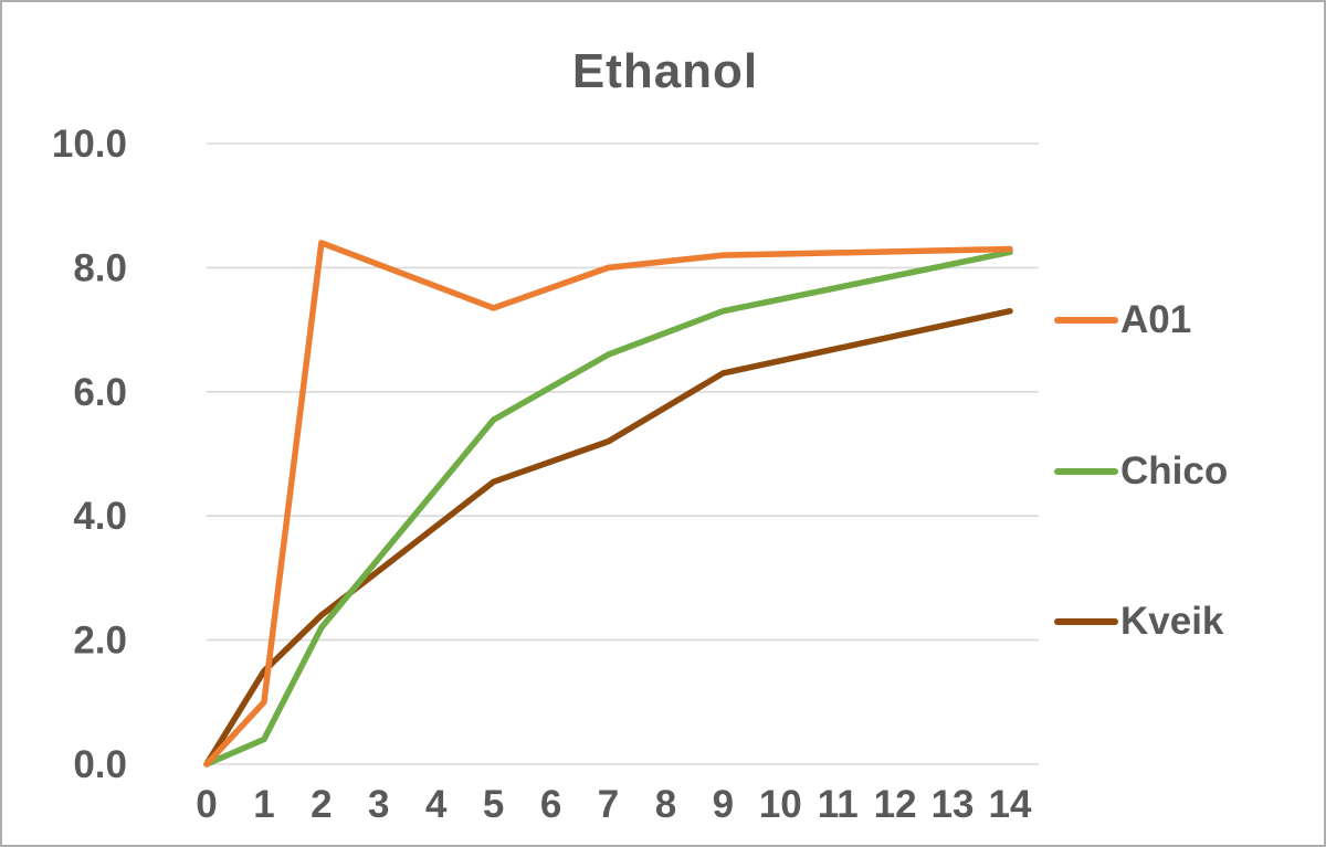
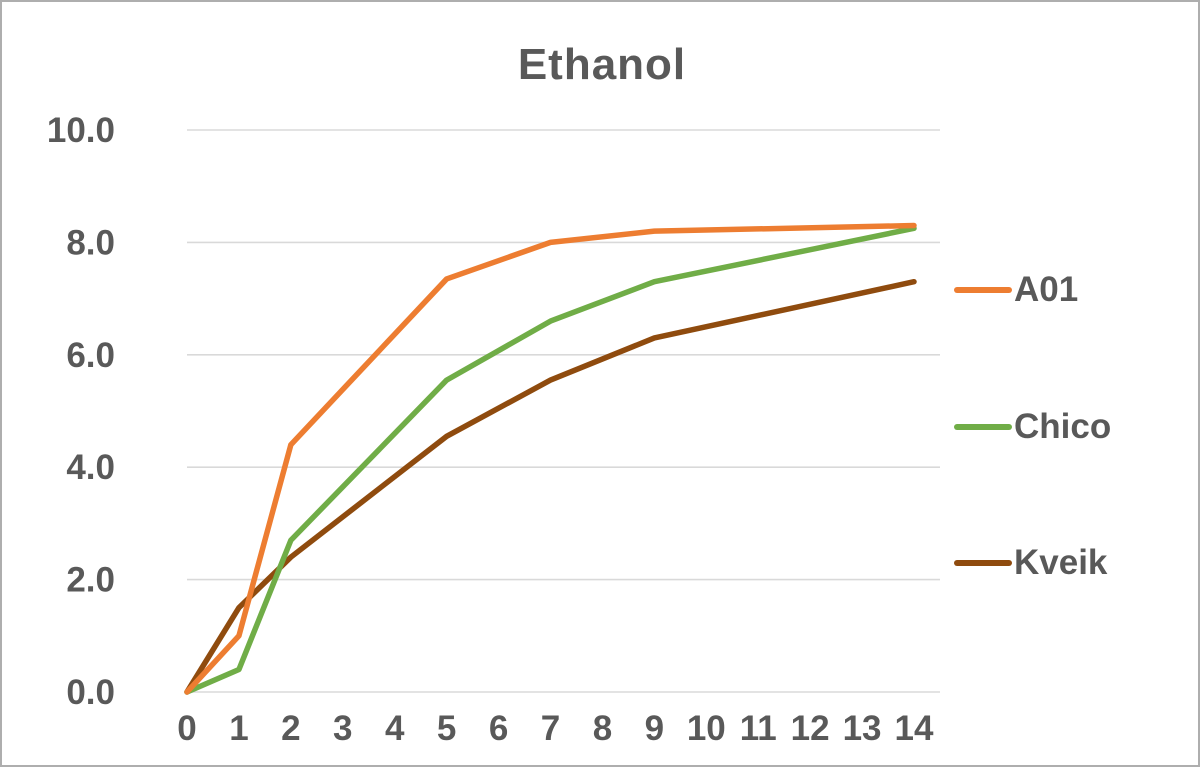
A01/2: 8.4 -> 4.4
Chico/2: 2.2 -> 2.7
Kveik/7: 5.2 -> 5.5
